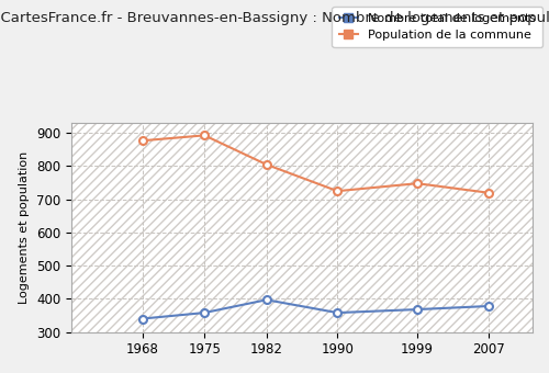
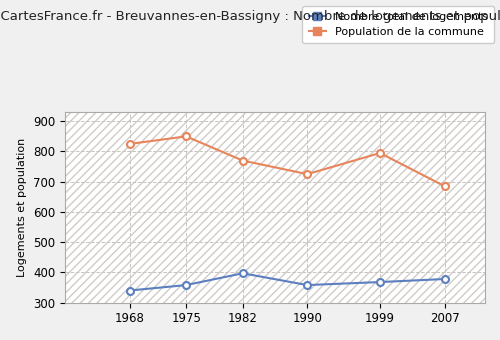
Population de la commune/1968: 877 -> 825
Population de la commune/1975: 893 -> 850
Population de la commune/1982: 805 -> 770
Population de la commune/1999: 748 -> 795
Population de la commune/2007: 720 -> 685
